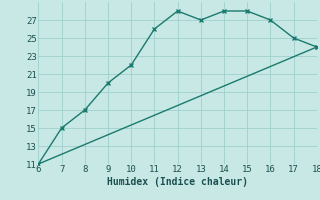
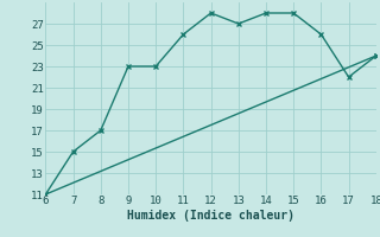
9: 20 -> 23
10: 22 -> 23
16: 27 -> 26
17: 25 -> 22
